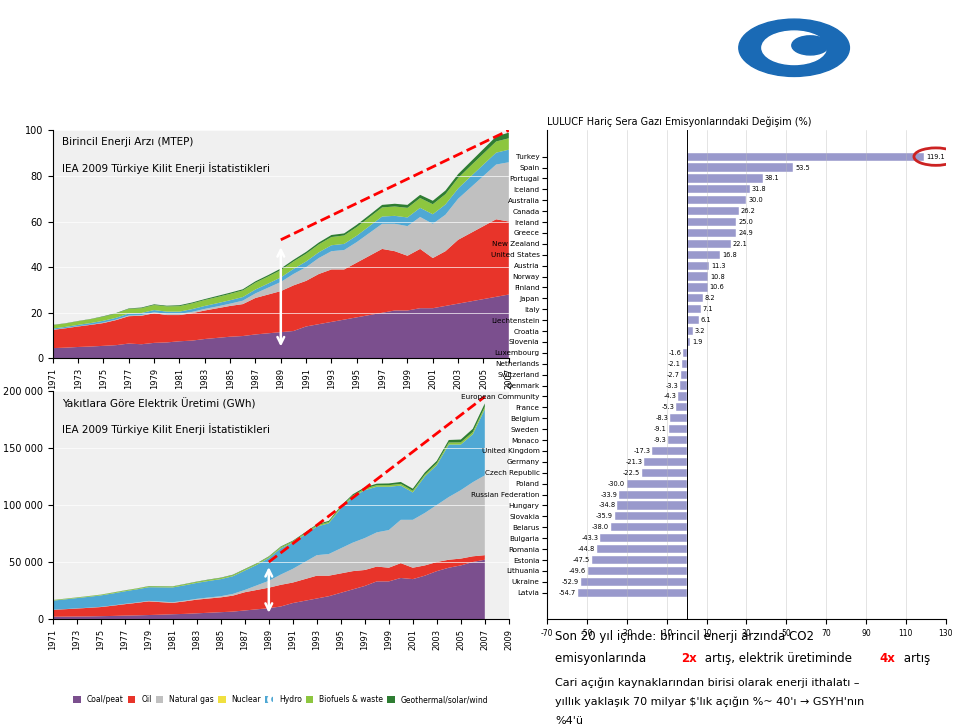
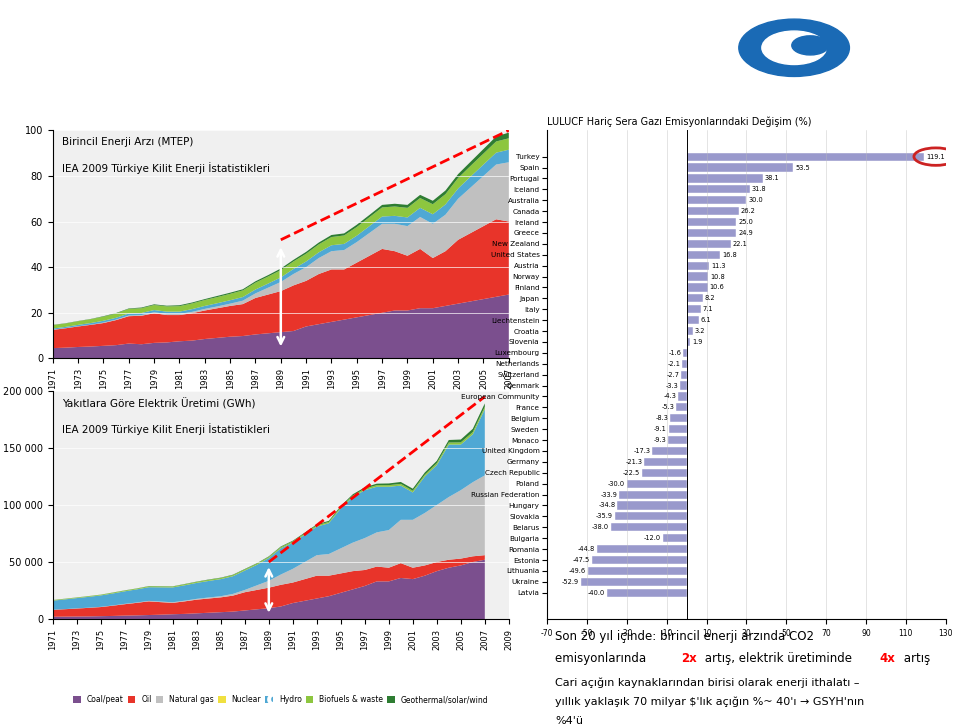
LULUCF Hariç Sera Gazı Emisyonlarındaki Değişim (%)/Bulgaria: -43 -> -12
LULUCF Hariç Sera Gazı Emisyonlarındaki Değişim (%)/Latvia: -55 -> -40
